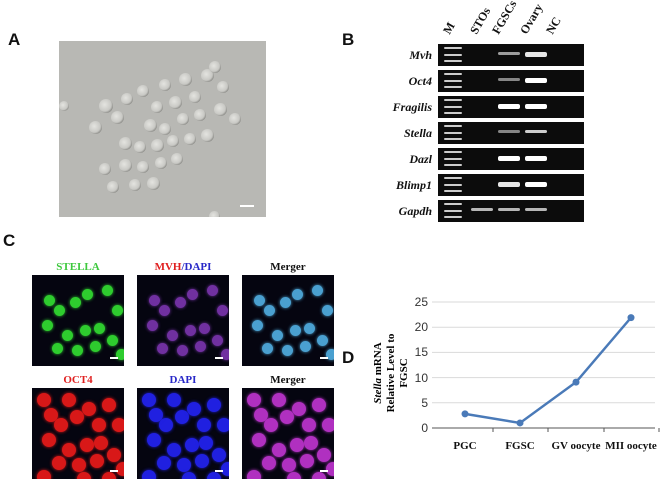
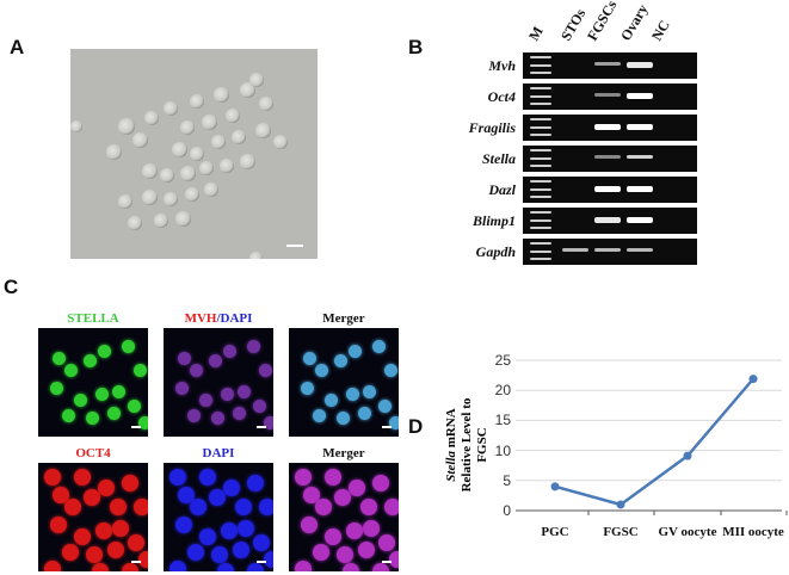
PGC: 3 -> 4
